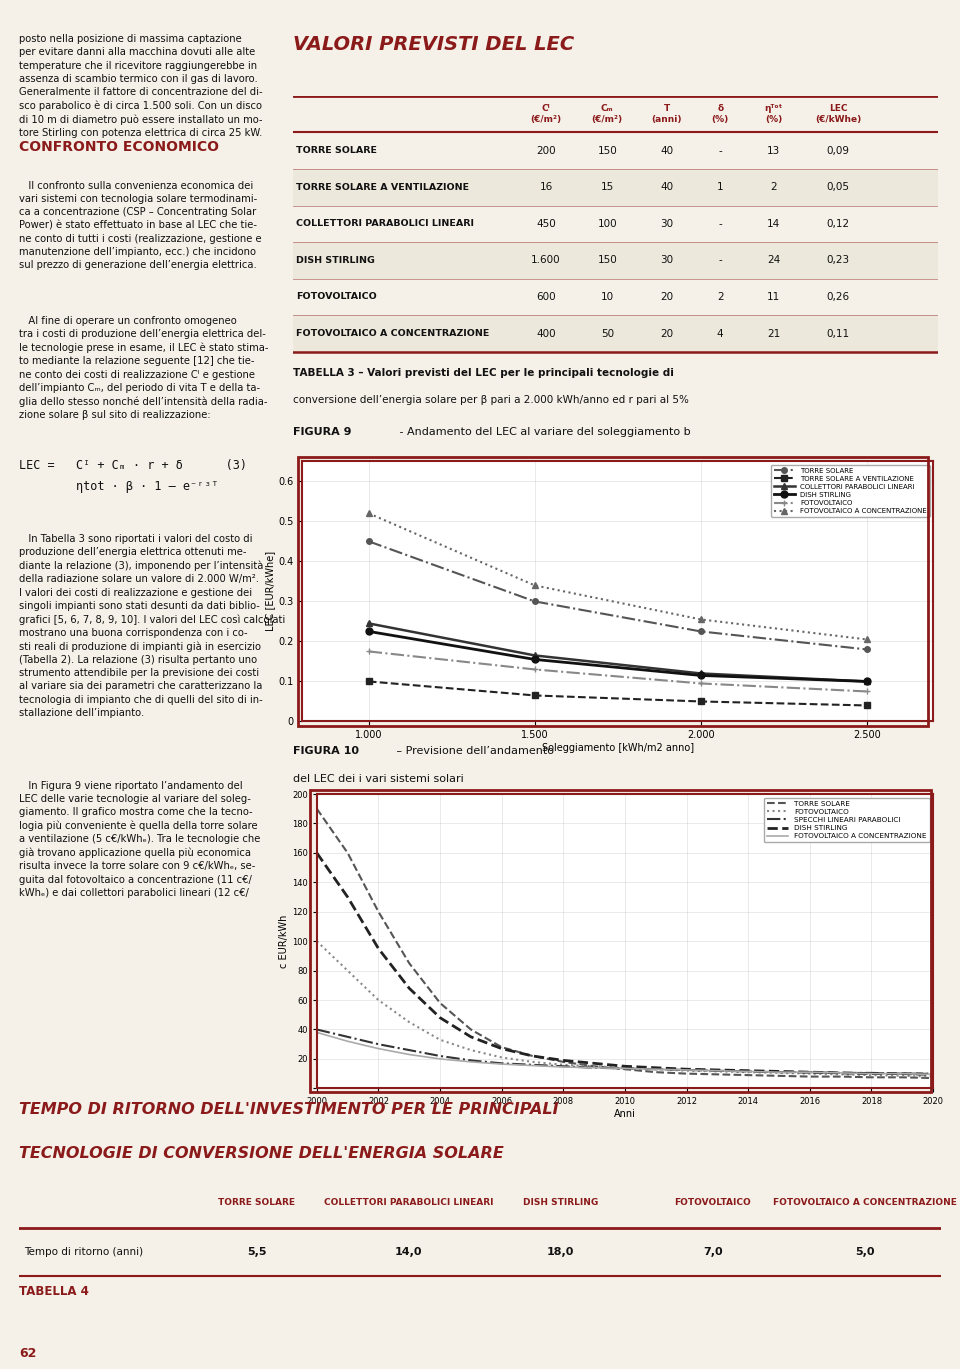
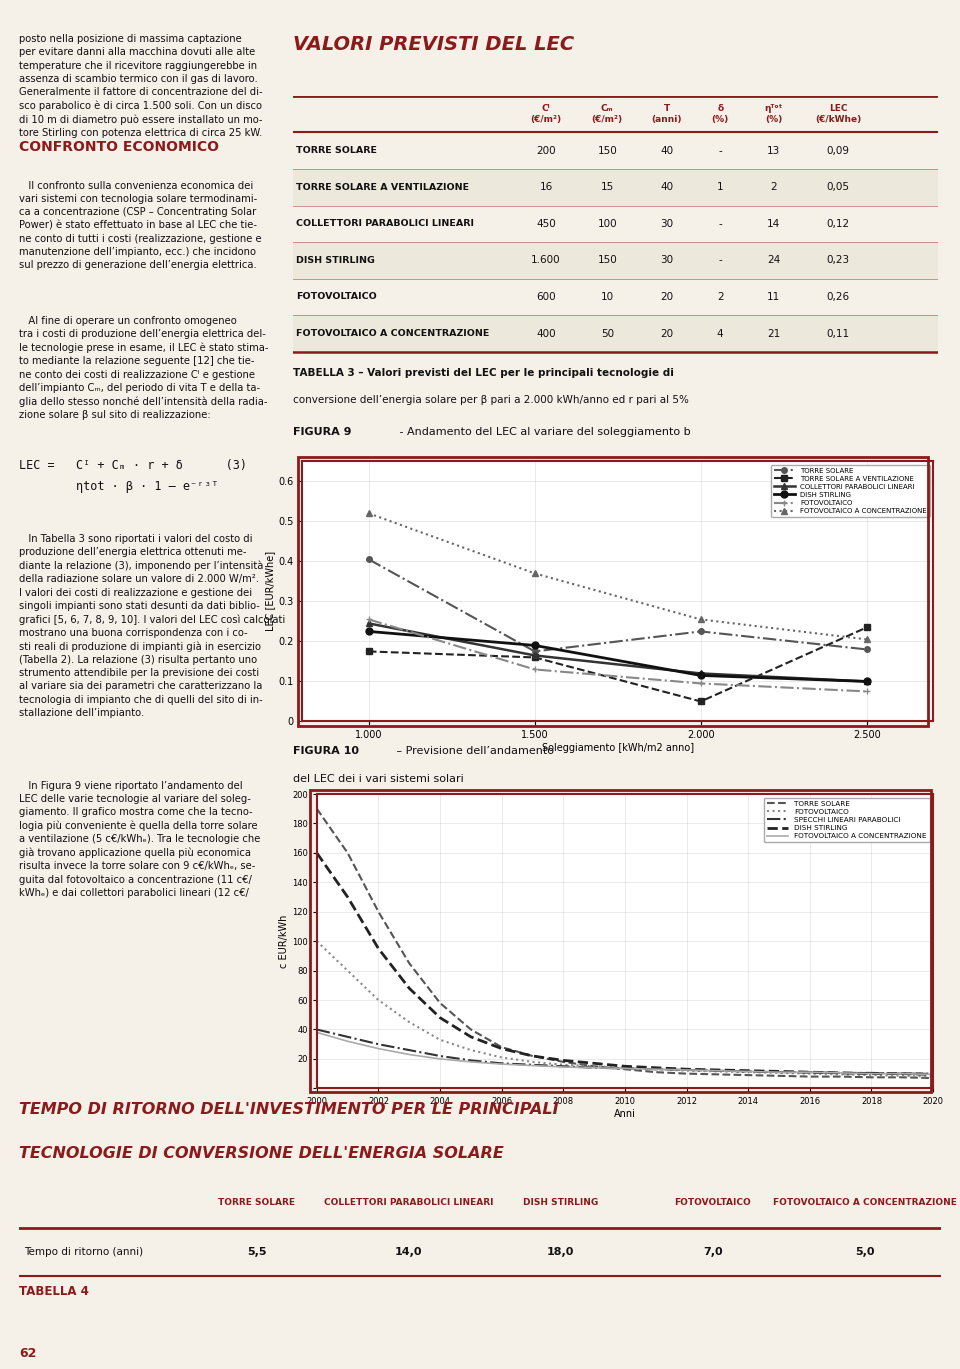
TORRE SOLARE/1.000: 0.450 -> 0.405
TORRE SOLARE A VENTILAZIONE/1.000: 0.100 -> 0.175
FOTOVOLTAICO/1.000: 0.175 -> 0.255
TORRE SOLARE/1.500: 0.300 -> 0.175
TORRE SOLARE A VENTILAZIONE/1.500: 0.065 -> 0.160
DISH STIRLING/1.500: 0.155 -> 0.190
FOTOVOLTAICO A CONCENTRAZIONE/1.500: 0.340 -> 0.370
TORRE SOLARE A VENTILAZIONE/2.500: 0.040 -> 0.235
